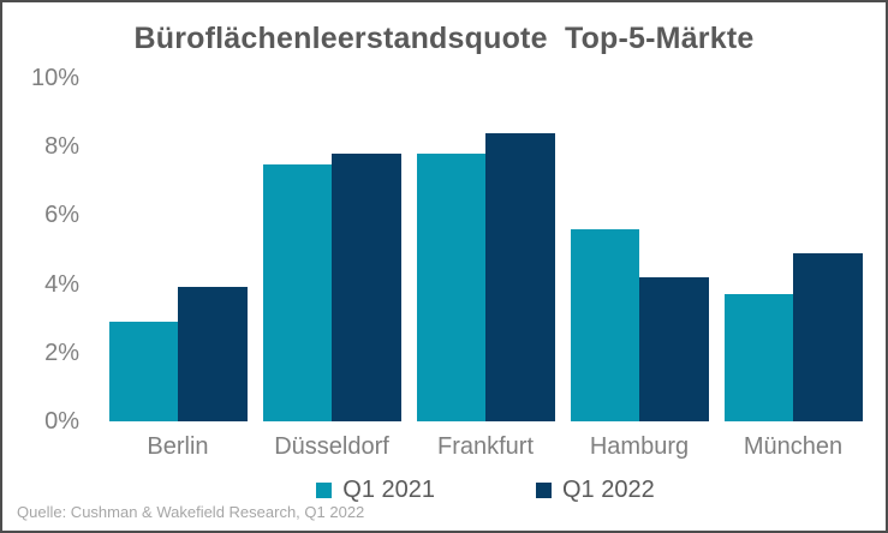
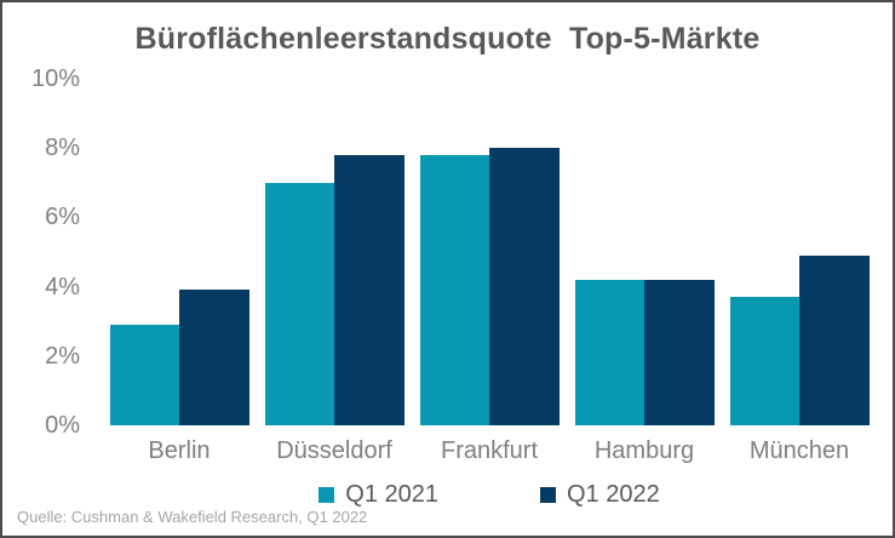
Q1 2021/Düsseldorf: 7.5% -> 7.0%
Q1 2022/Frankfurt: 8.4% -> 8.0%
Q1 2021/Hamburg: 5.6% -> 4.2%
